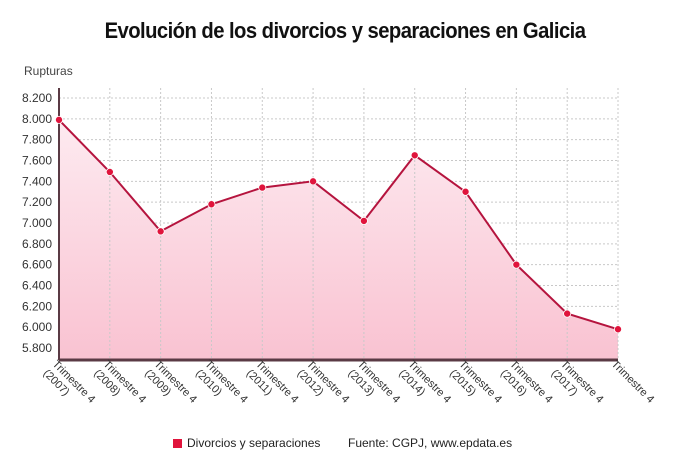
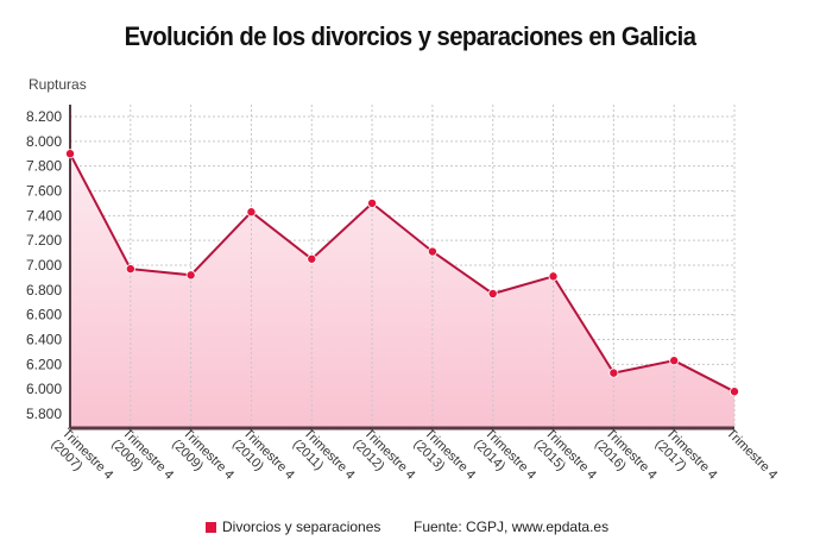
Trimestre 4 (2007): 7990 -> 7900
Trimestre 4 (2008): 7490 -> 6970
Trimestre 4 (2010): 7180 -> 7430
Trimestre 4 (2011): 7340 -> 7050
Trimestre 4 (2012): 7400 -> 7500
Trimestre 4 (2013): 7020 -> 7110
Trimestre 4 (2014): 7650 -> 6770
Trimestre 4 (2015): 7300 -> 6910
Trimestre 4 (2016): 6600 -> 6130
Trimestre 4 (2017): 6130 -> 6230
